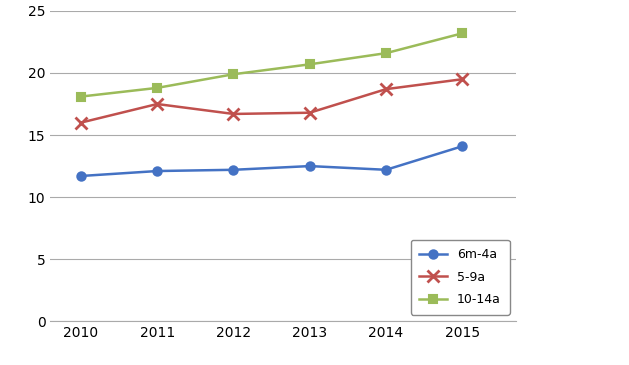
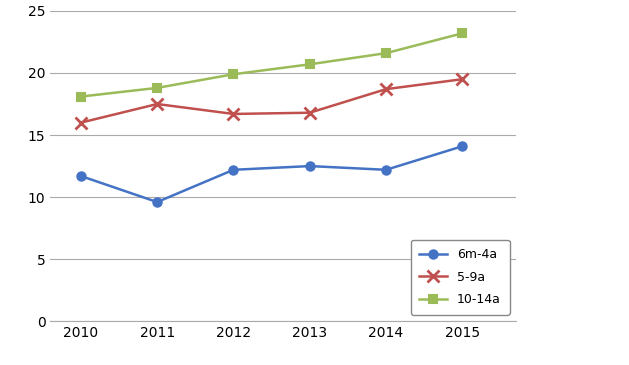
6m-4a/2011: 12.1 -> 9.6
